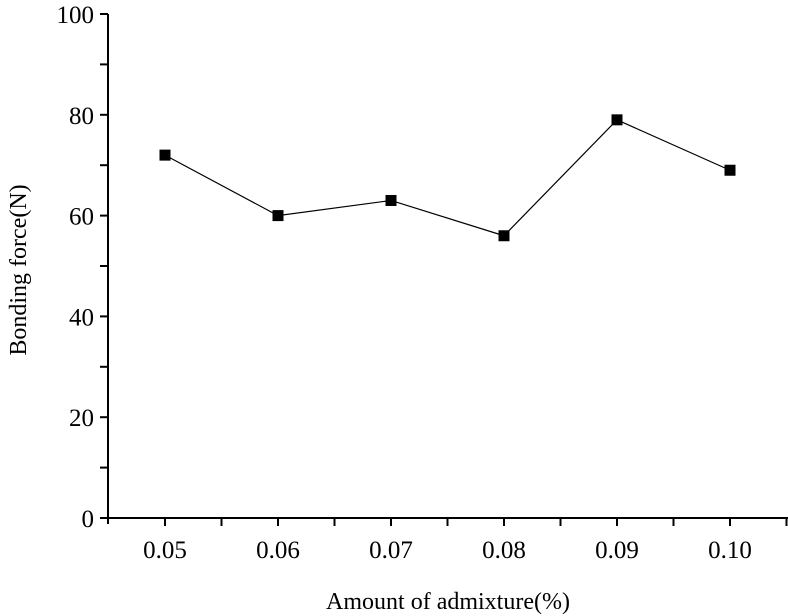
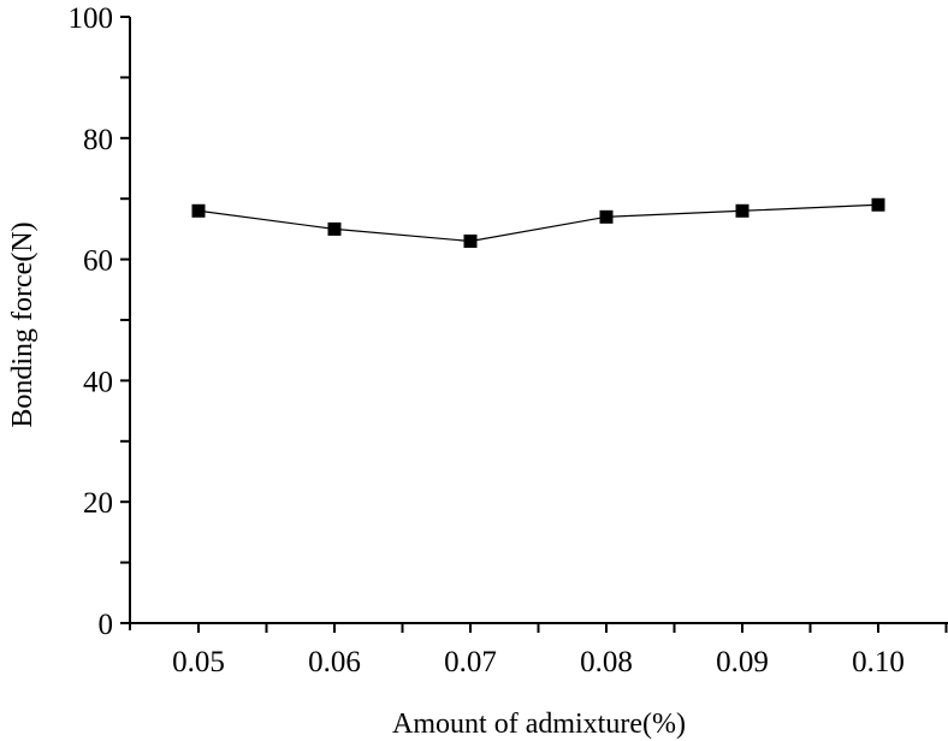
0.05: 72 -> 68
0.06: 60 -> 65
0.08: 56 -> 67
0.09: 79 -> 68
